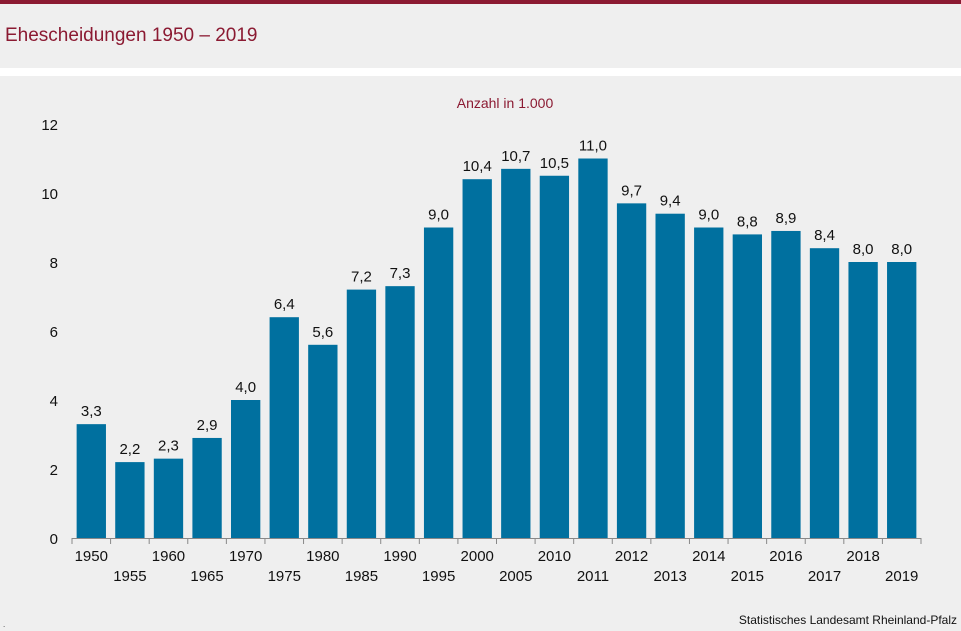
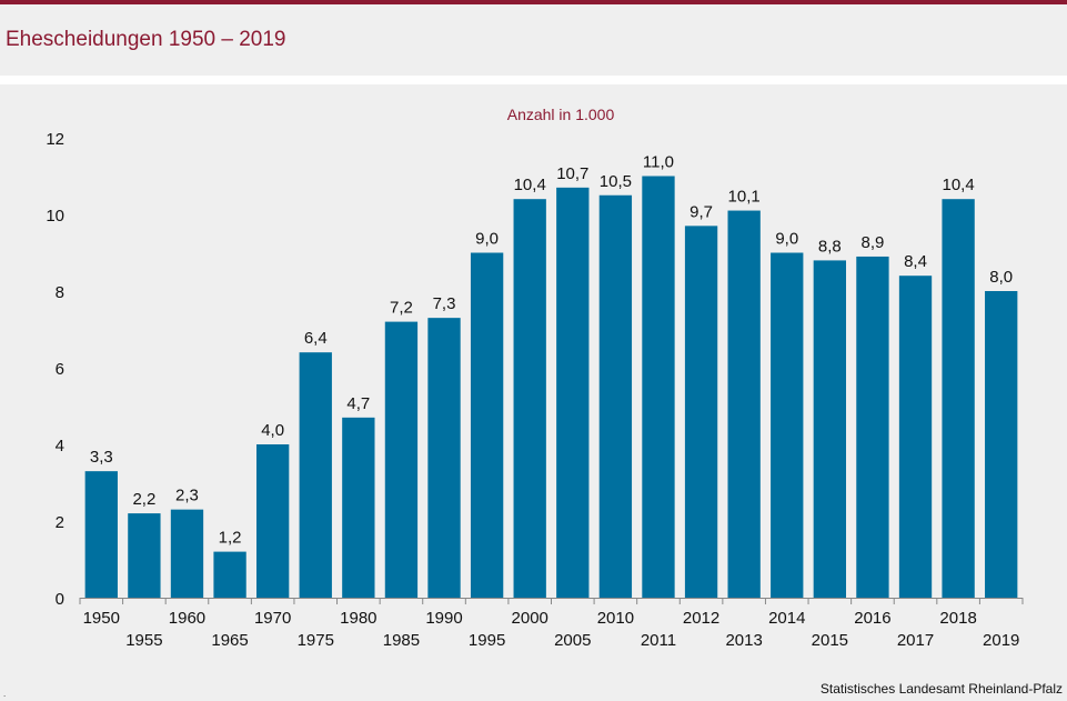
1965: 2,9 -> 1,2
1980: 5,6 -> 4,7
2013: 9,4 -> 10,1
2018: 8,0 -> 10,4
